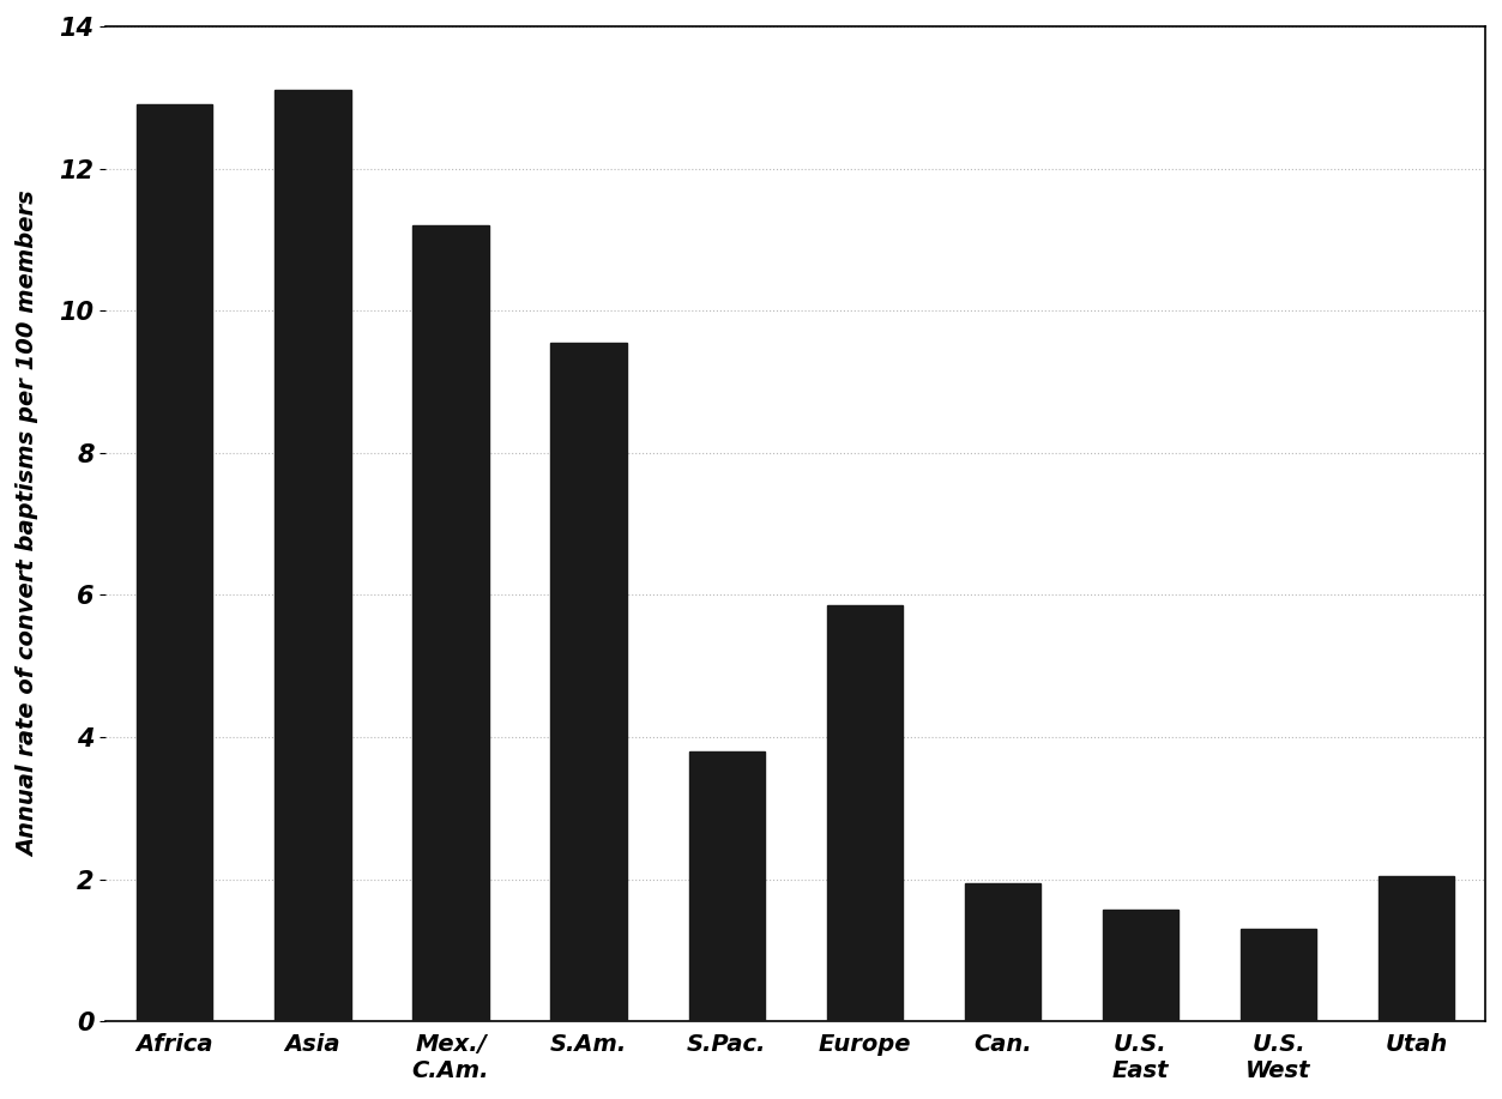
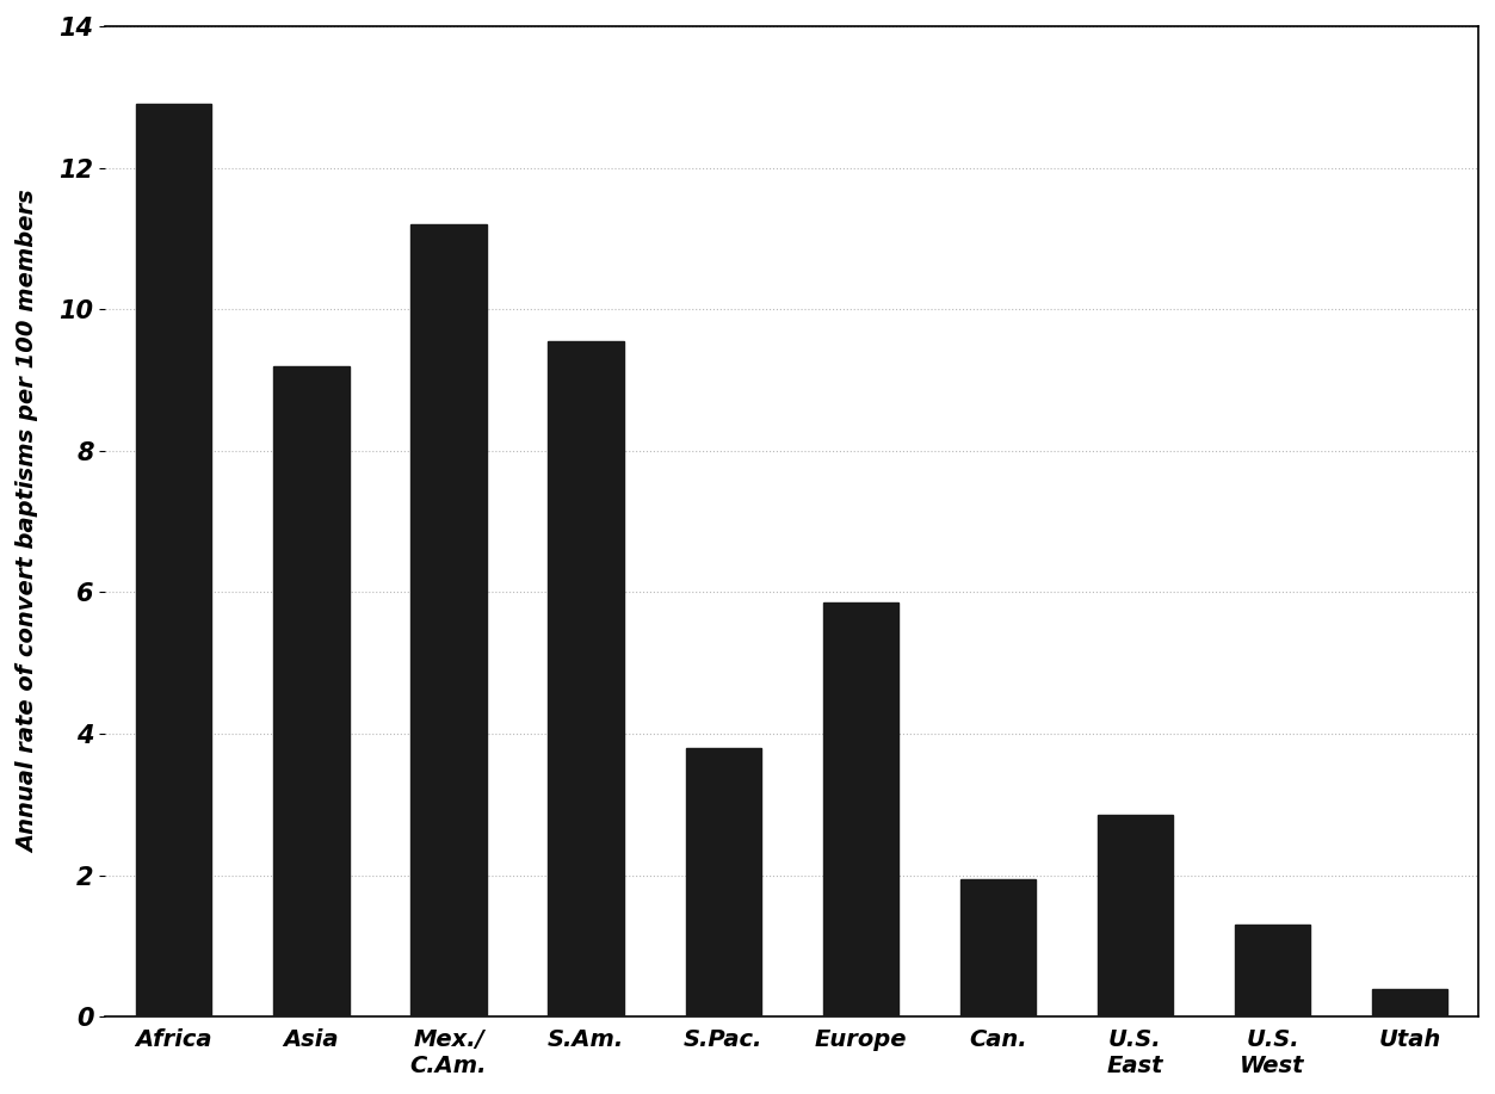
Asia: 13.10 -> 9.20
U.S. East: 1.58 -> 2.85
Utah: 2.04 -> 0.40
